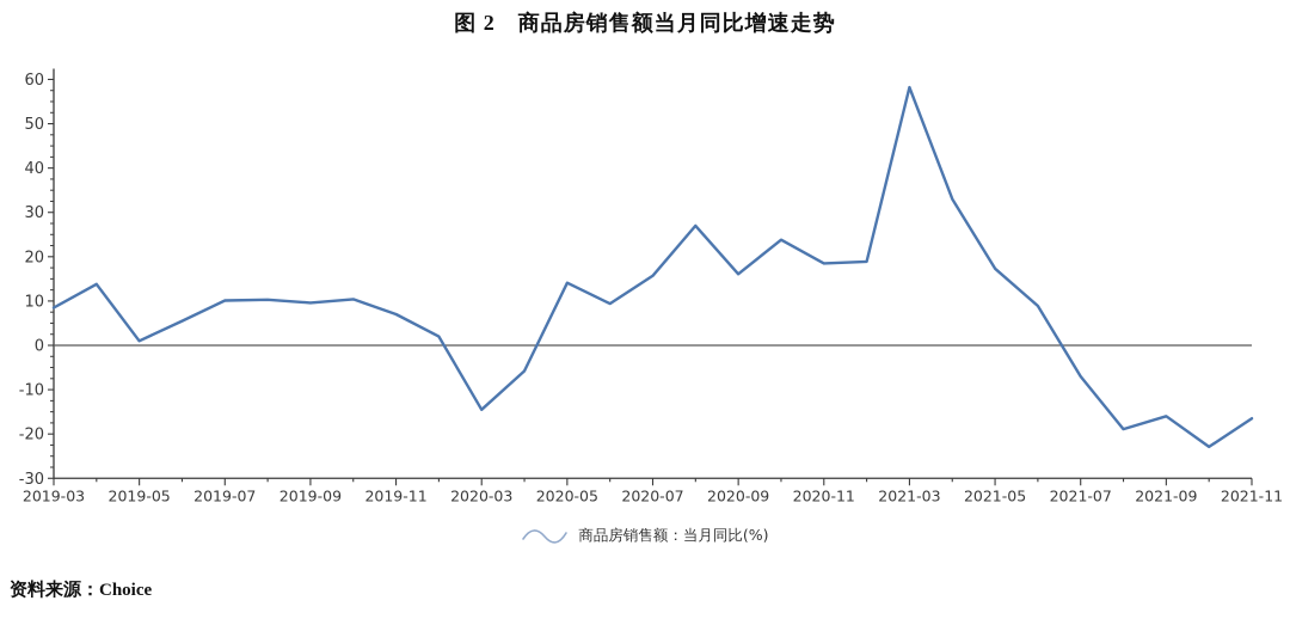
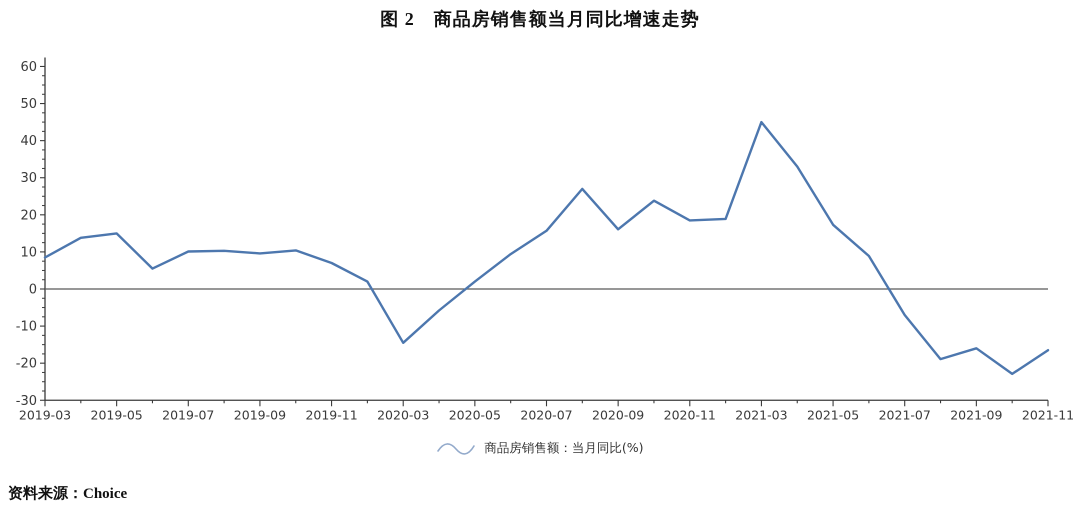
2019-05: 1 -> 15
2020-05: 14 -> 2
2021-03: 58 -> 45
